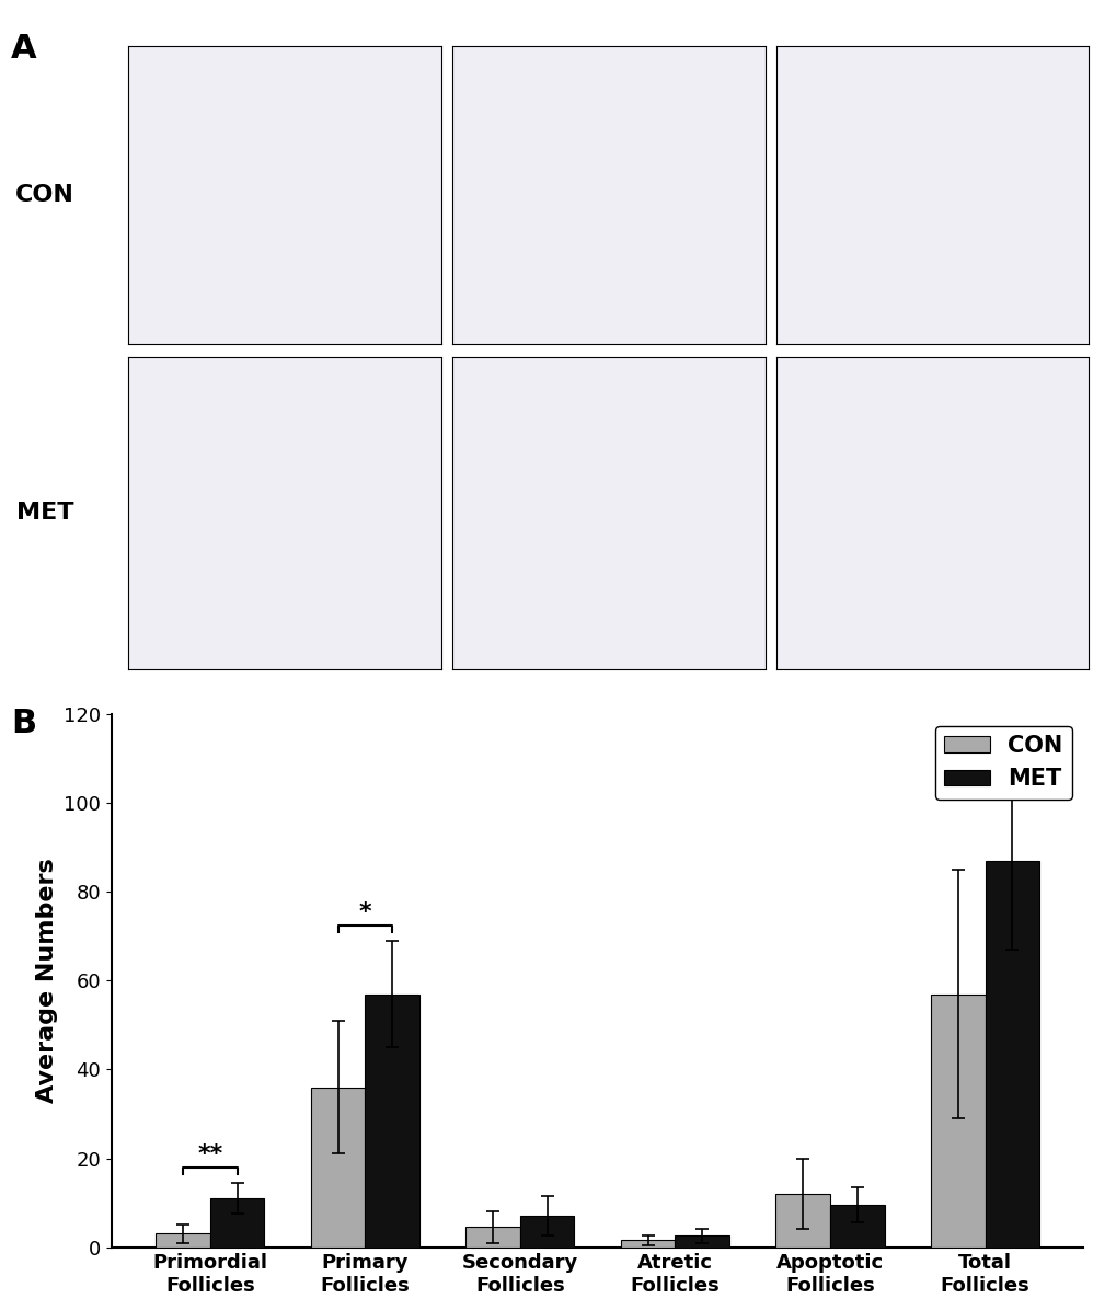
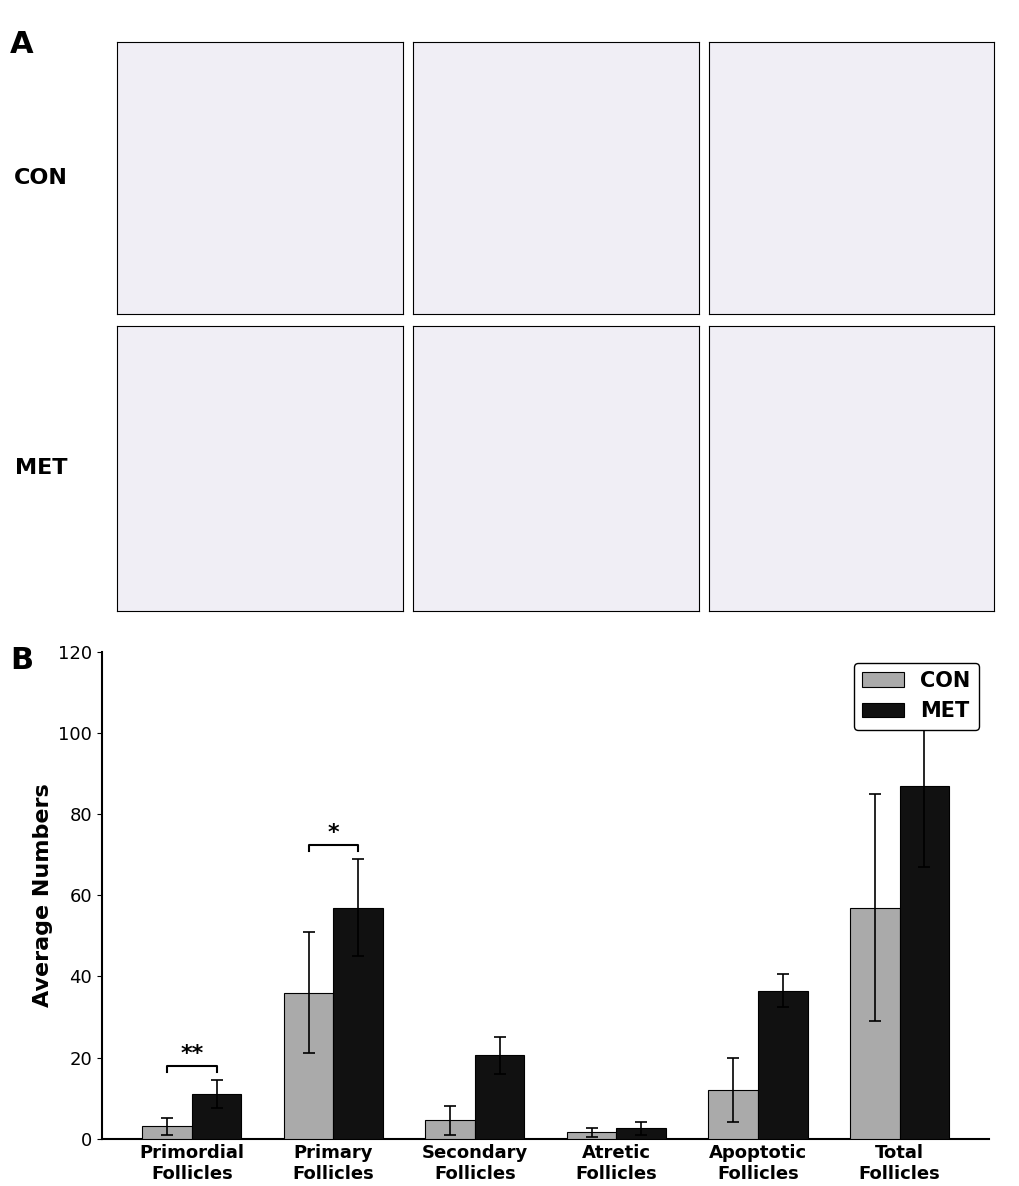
MET/Secondary Follicles: 7.0 -> 20.5
MET/Apoptotic Follicles: 9.5 -> 36.5
